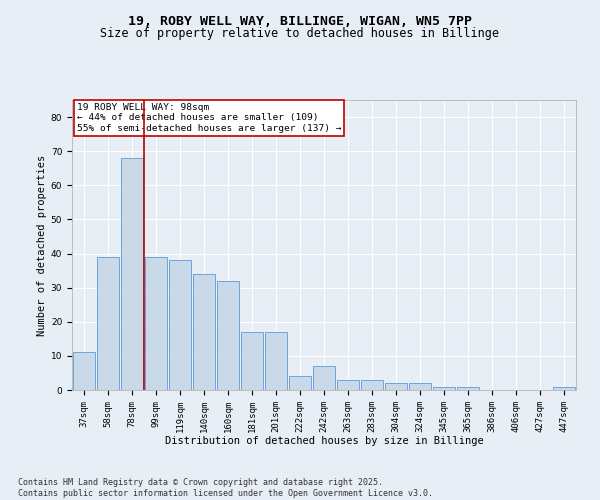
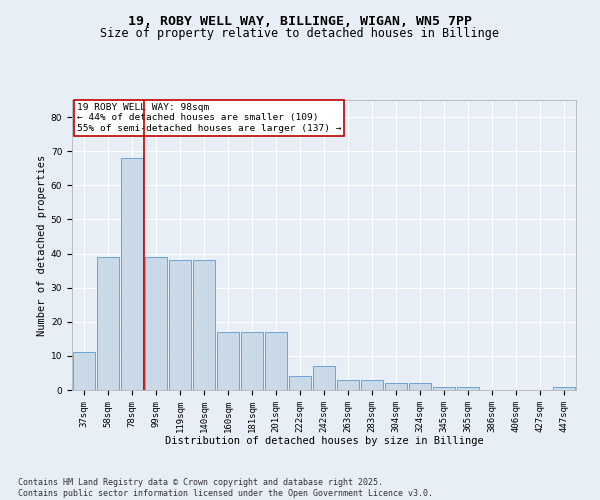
140sqm: 34 -> 38
160sqm: 32 -> 17
